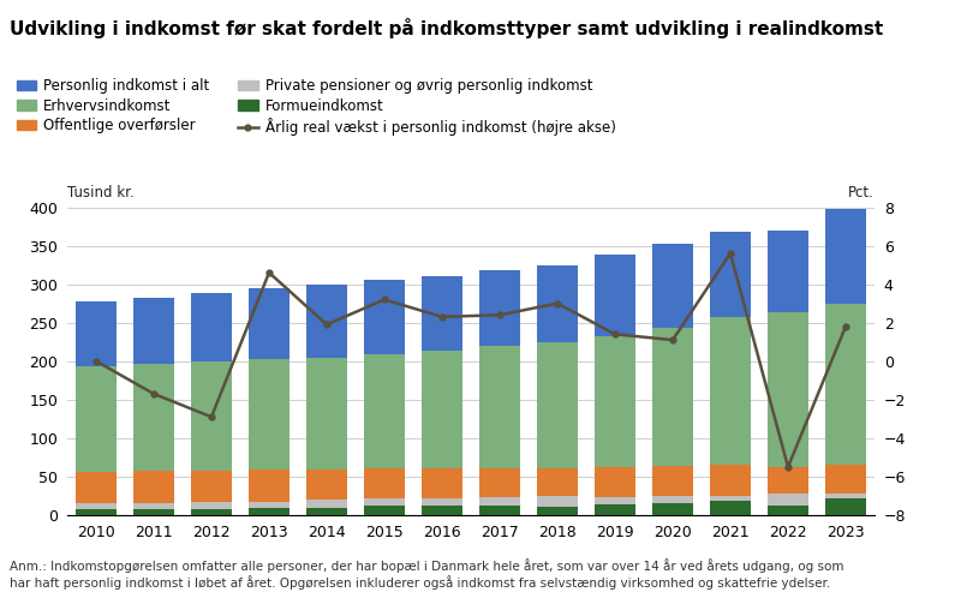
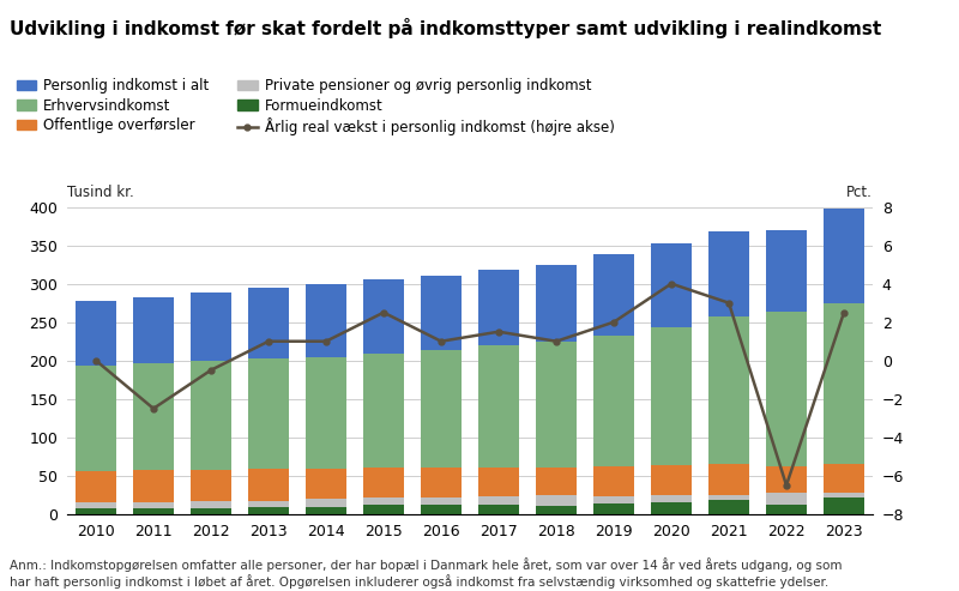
Årlig real vækst i personlig indkomst (højre akse)/2011: -1.7 -> -2.5
Årlig real vækst i personlig indkomst (højre akse)/2012: -2.9 -> -0.5
Årlig real vækst i personlig indkomst (højre akse)/2013: 4.6 -> 1.0
Årlig real vækst i personlig indkomst (højre akse)/2014: 1.9 -> 1.0
Årlig real vækst i personlig indkomst (højre akse)/2015: 3.2 -> 2.5
Årlig real vækst i personlig indkomst (højre akse)/2016: 2.3 -> 1.0
Årlig real vækst i personlig indkomst (højre akse)/2017: 2.4 -> 1.5
Årlig real vækst i personlig indkomst (højre akse)/2018: 3.0 -> 1.0
Årlig real vækst i personlig indkomst (højre akse)/2019: 1.4 -> 2.0
Årlig real vækst i personlig indkomst (højre akse)/2020: 1.1 -> 4.0
Årlig real vækst i personlig indkomst (højre akse)/2021: 5.6 -> 3.0
Årlig real vækst i personlig indkomst (højre akse)/2022: -5.5 -> -6.5
Årlig real vækst i personlig indkomst (højre akse)/2023: 1.8 -> 2.5
